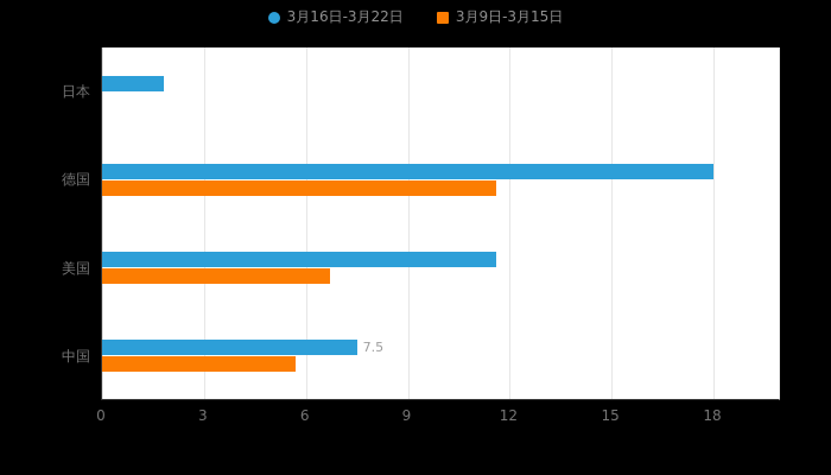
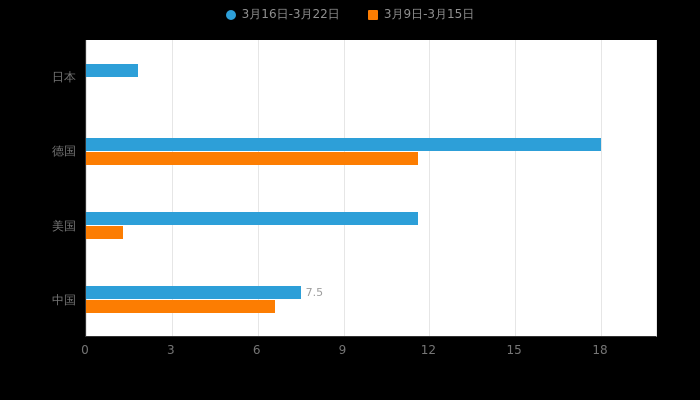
3月9日-3月15日/美国: 6.7 -> 1.3
3月9日-3月15日/中国: 5.7 -> 6.6
